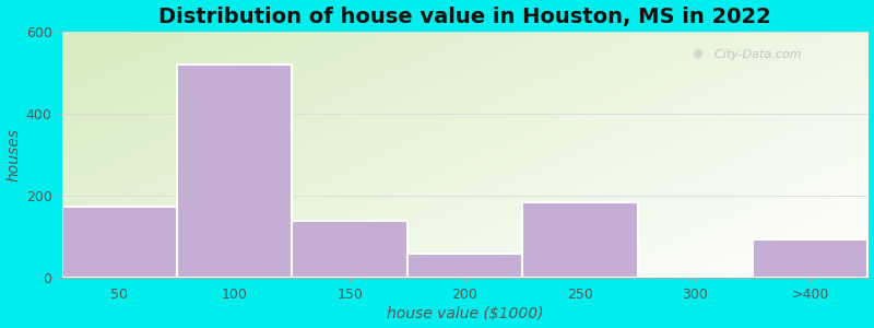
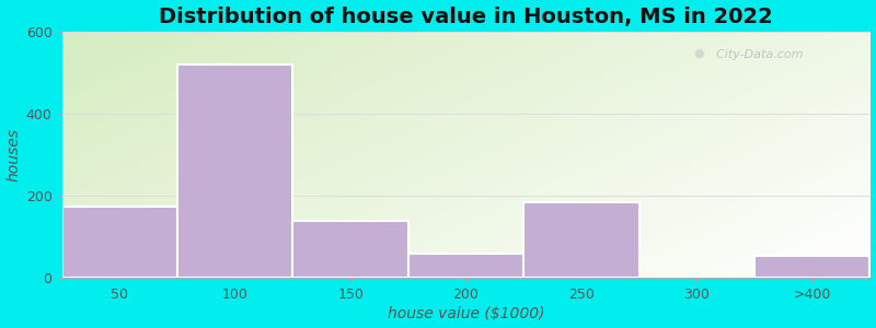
>400: 95 -> 55
